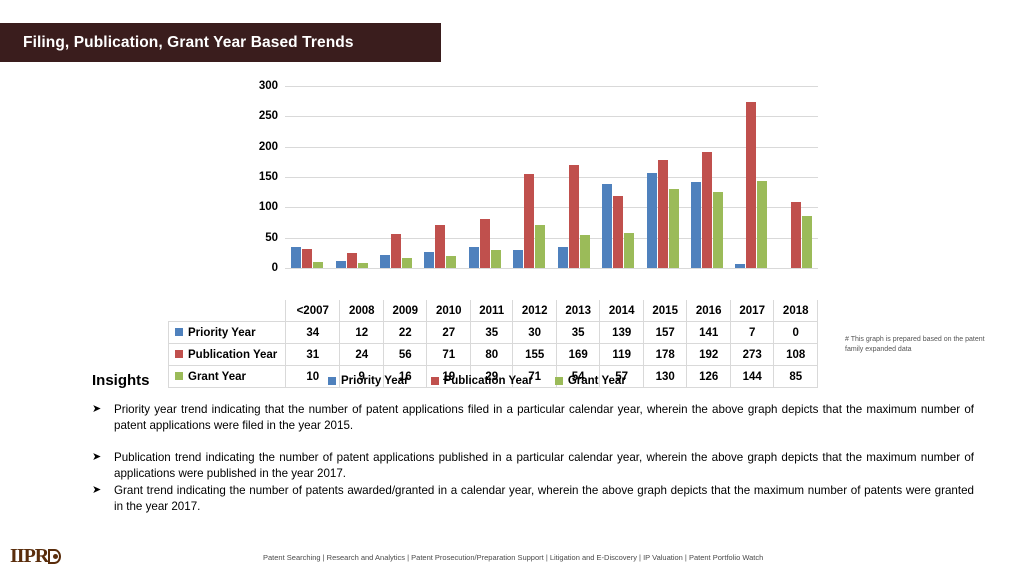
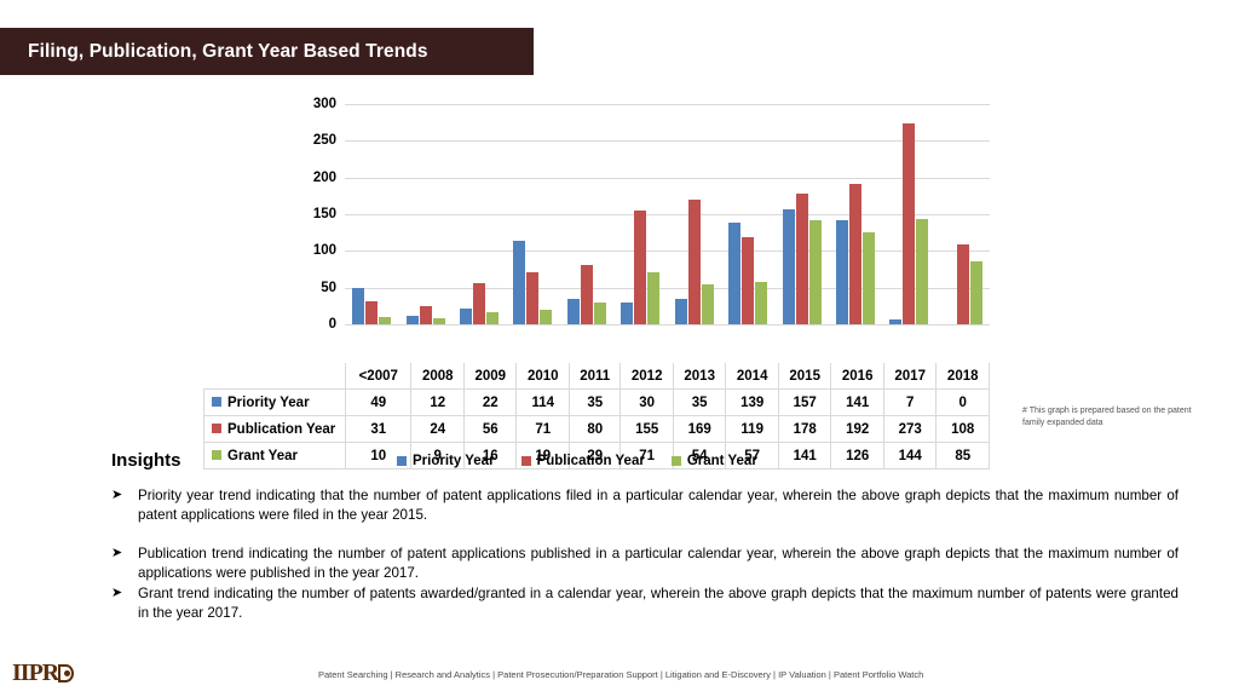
Priority Year/<2007: 34 -> 49
Priority Year/2010: 27 -> 114
Grant Year/2015: 130 -> 141
